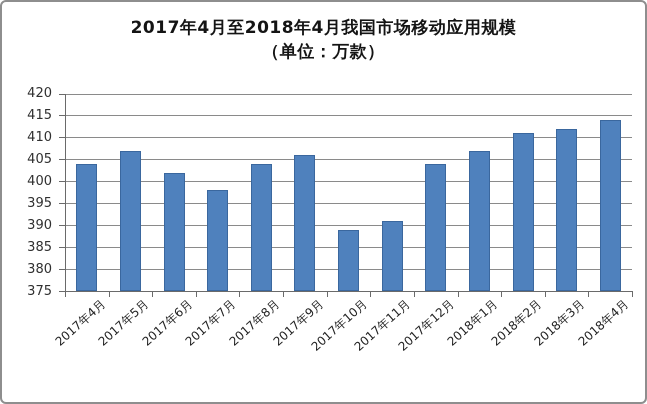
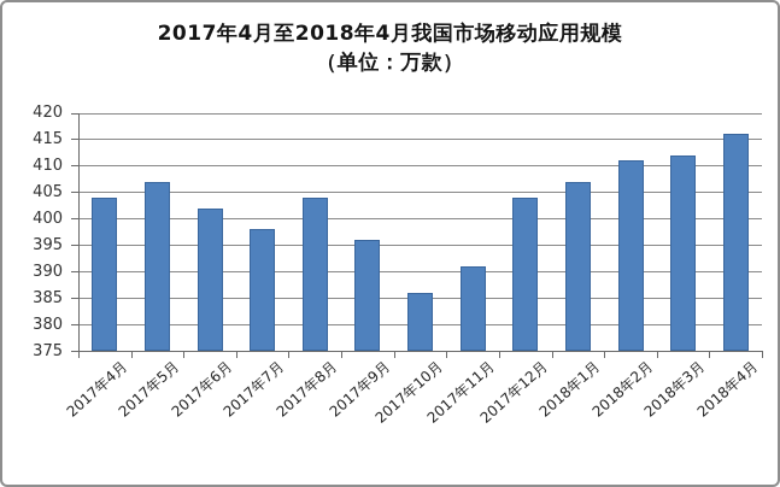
2017年9月: 406 -> 396
2017年10月: 389 -> 386
2018年4月: 414 -> 416
